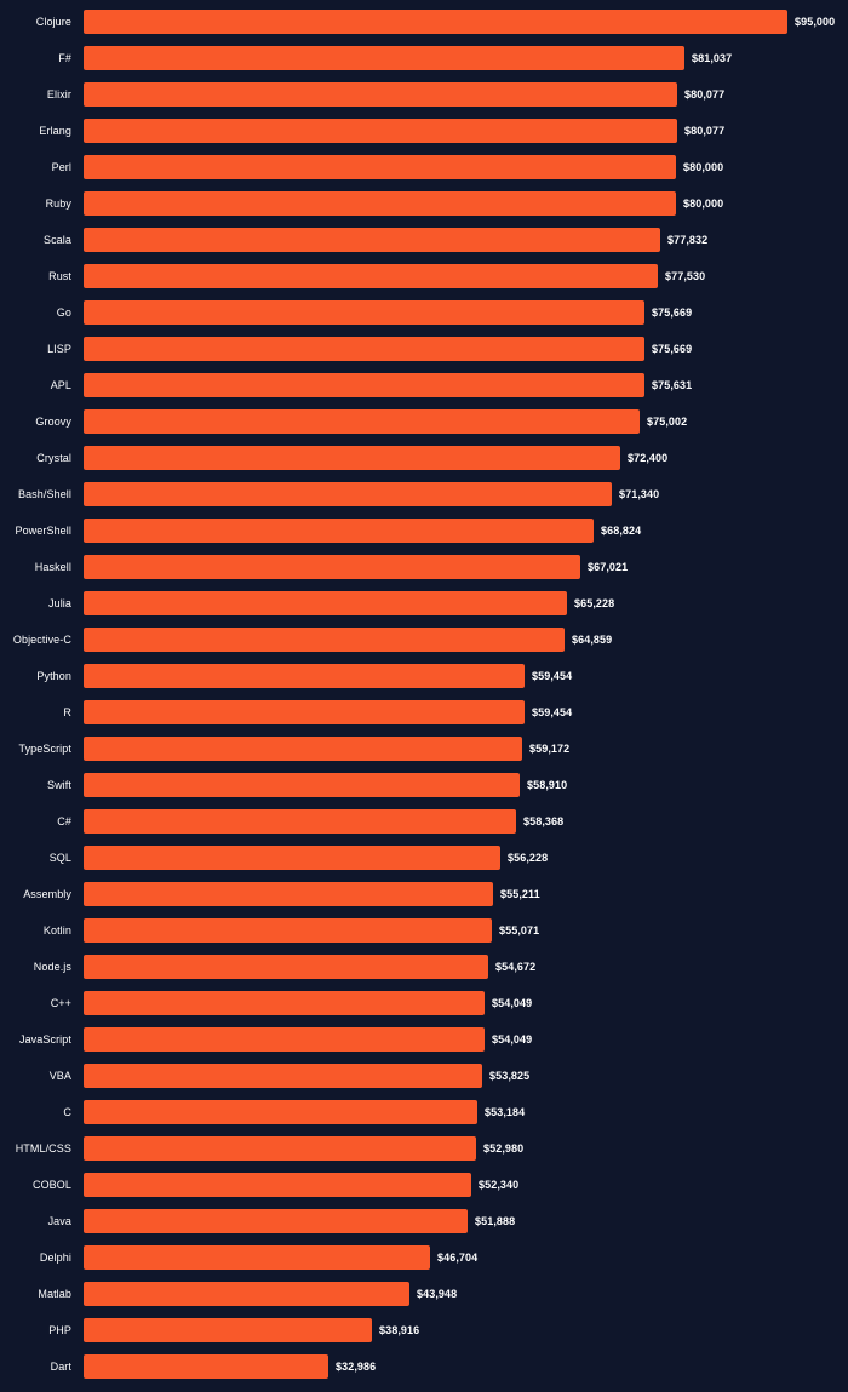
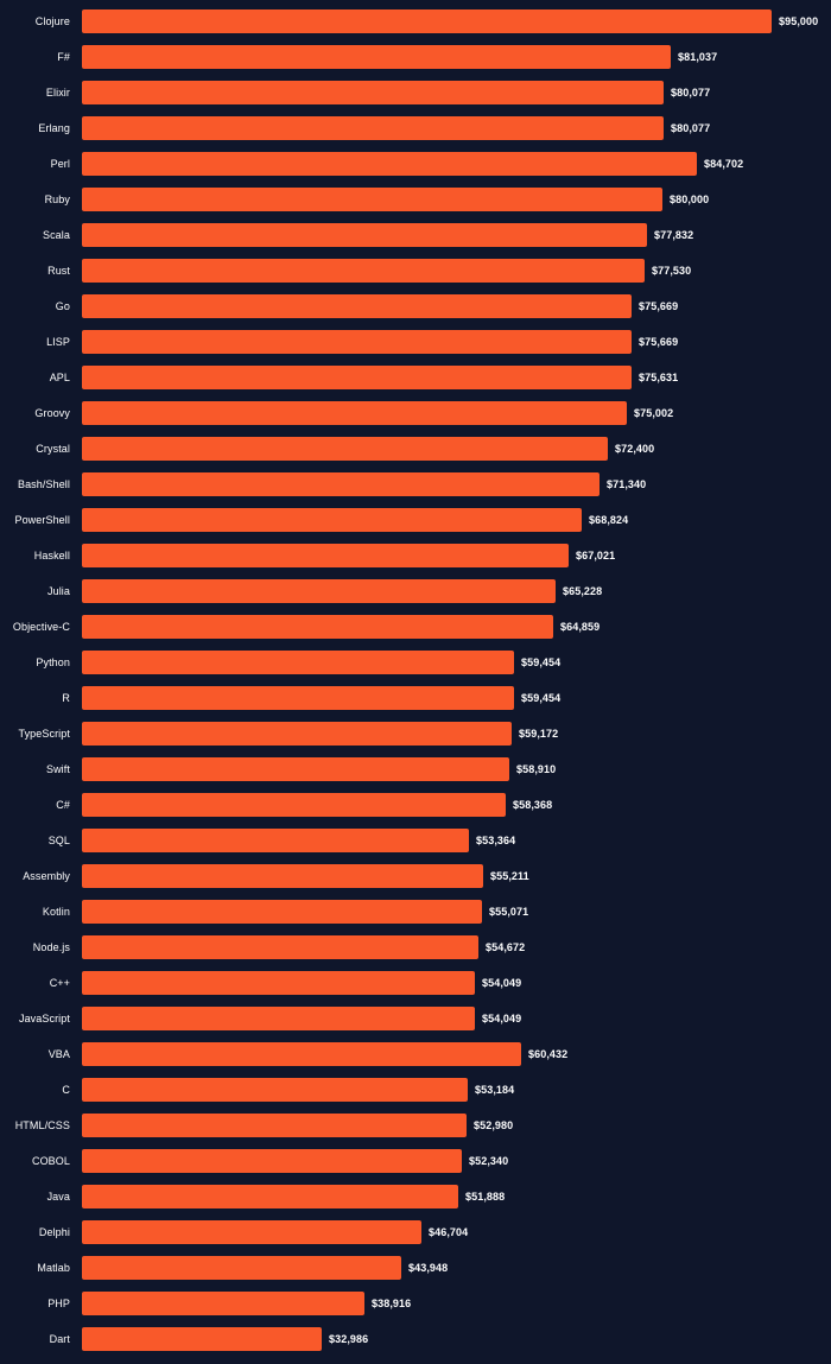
Perl: $80,000 -> $84,702
SQL: $56,228 -> $53,364
VBA: $53,825 -> $60,432
